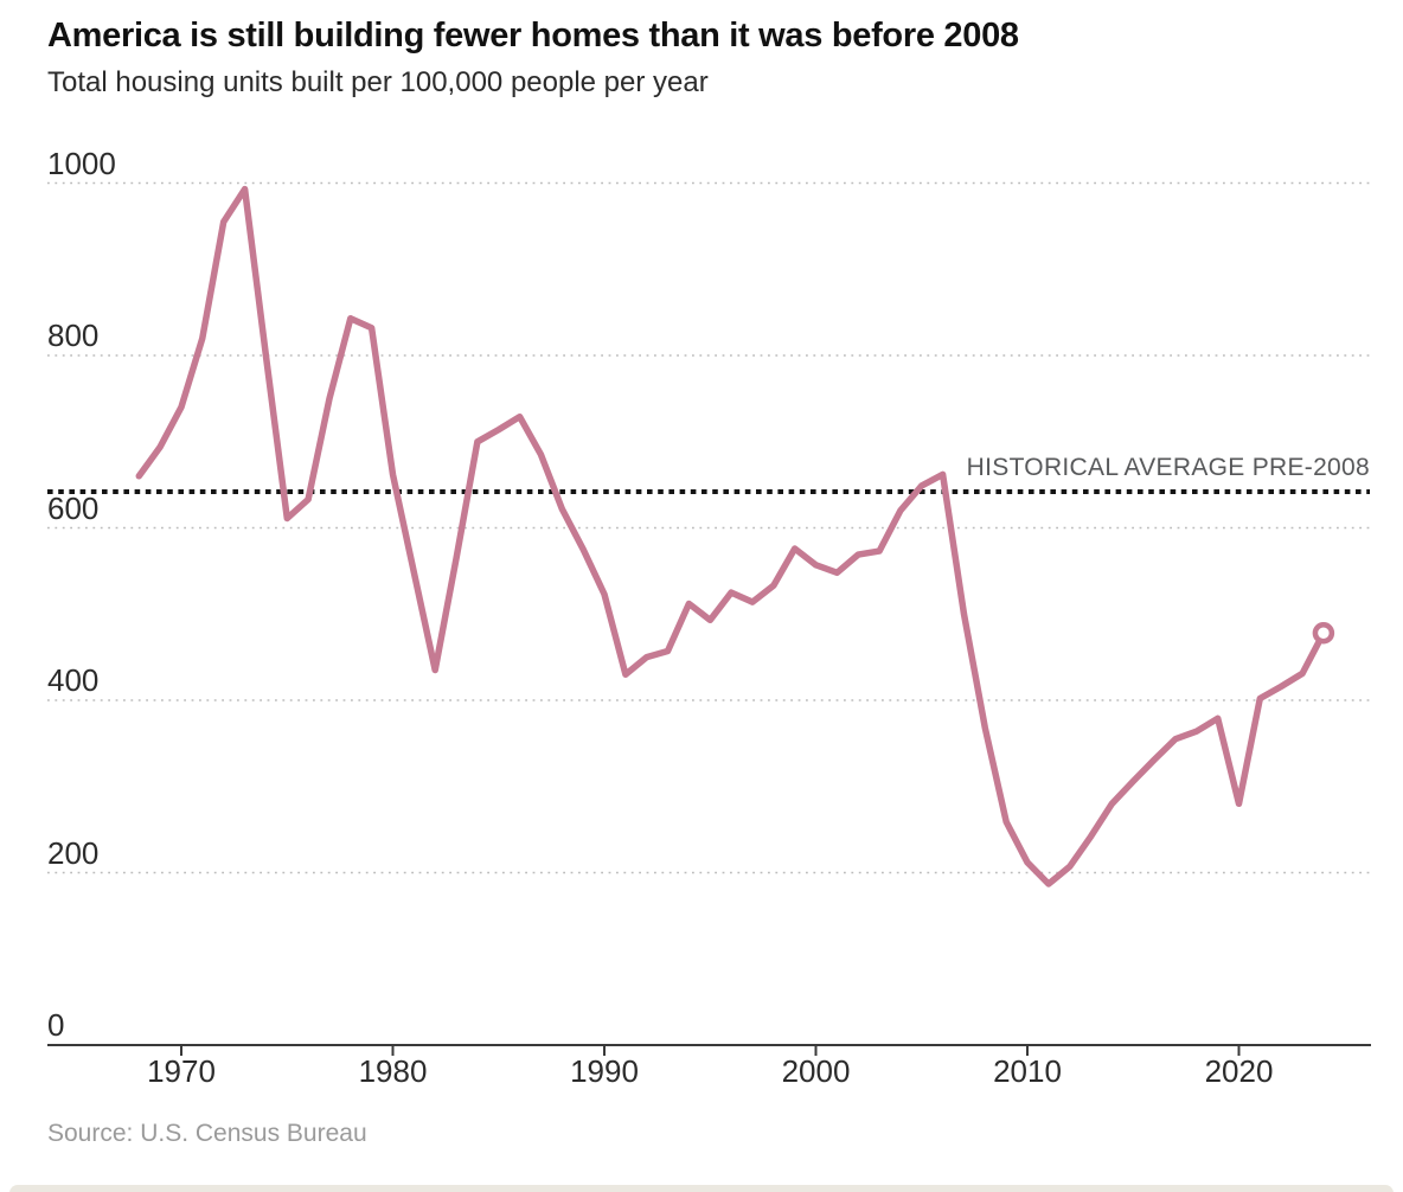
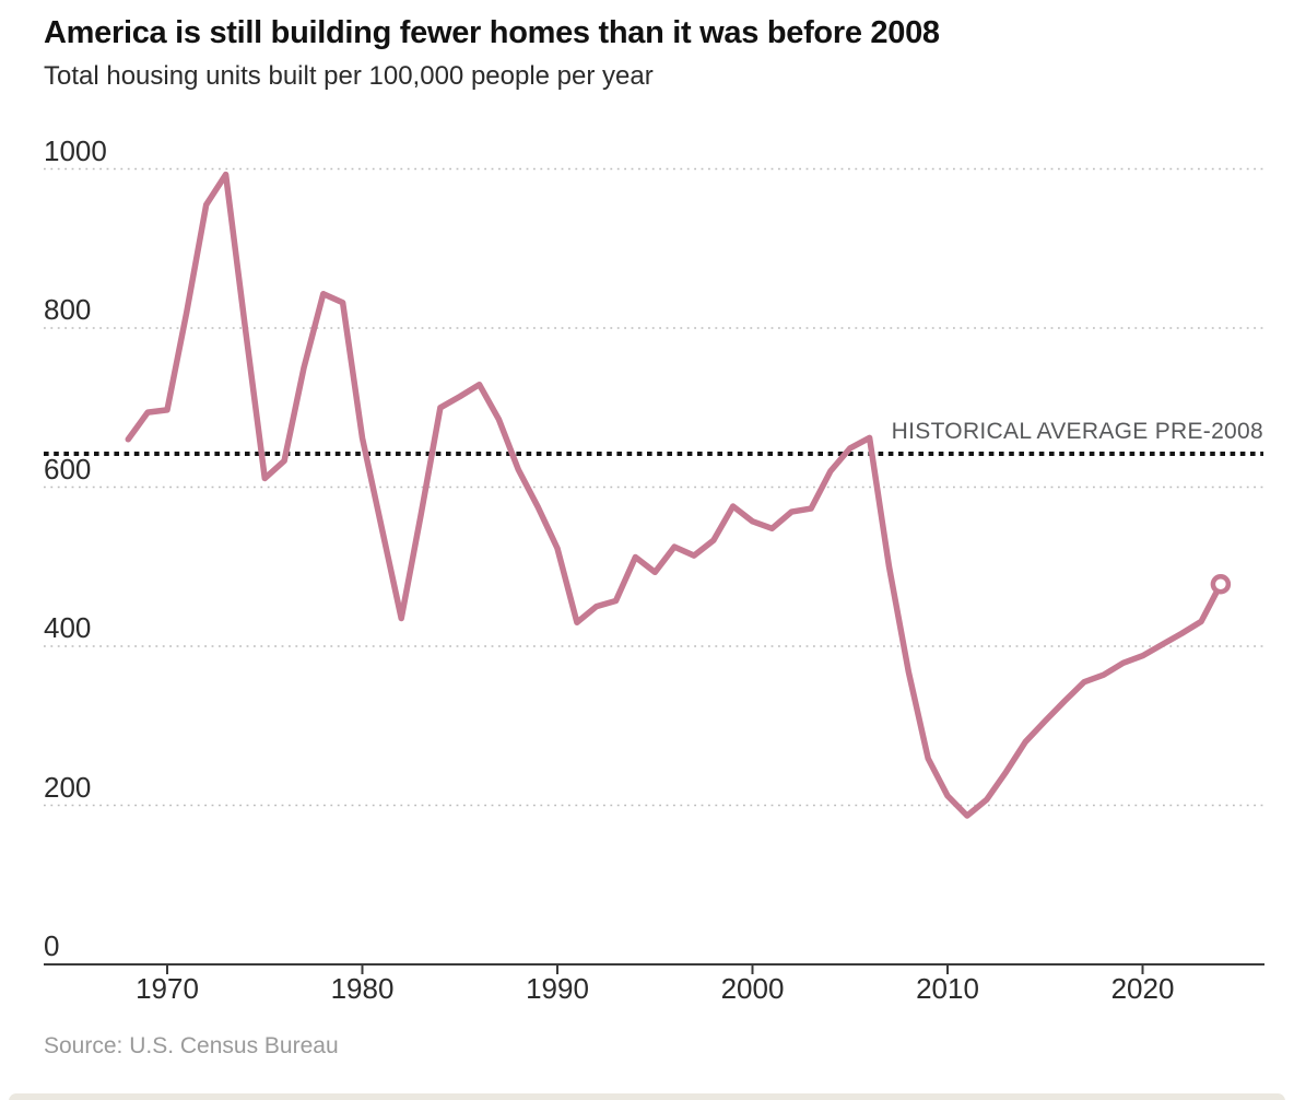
1970: 740 -> 700
2020: 280 -> 390
